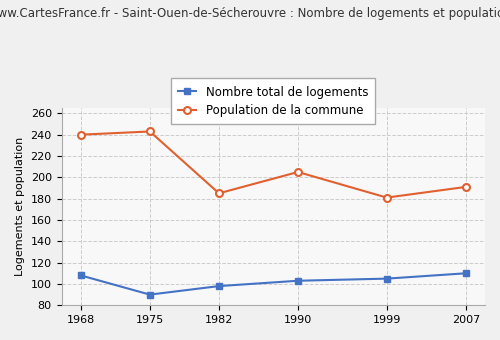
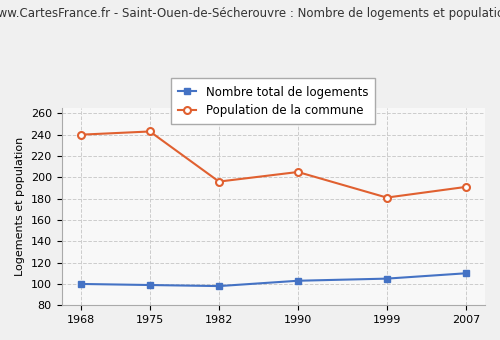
Nombre total de logements/1968: 108 -> 100
Nombre total de logements/1975: 90 -> 99
Population de la commune/1982: 185 -> 196
